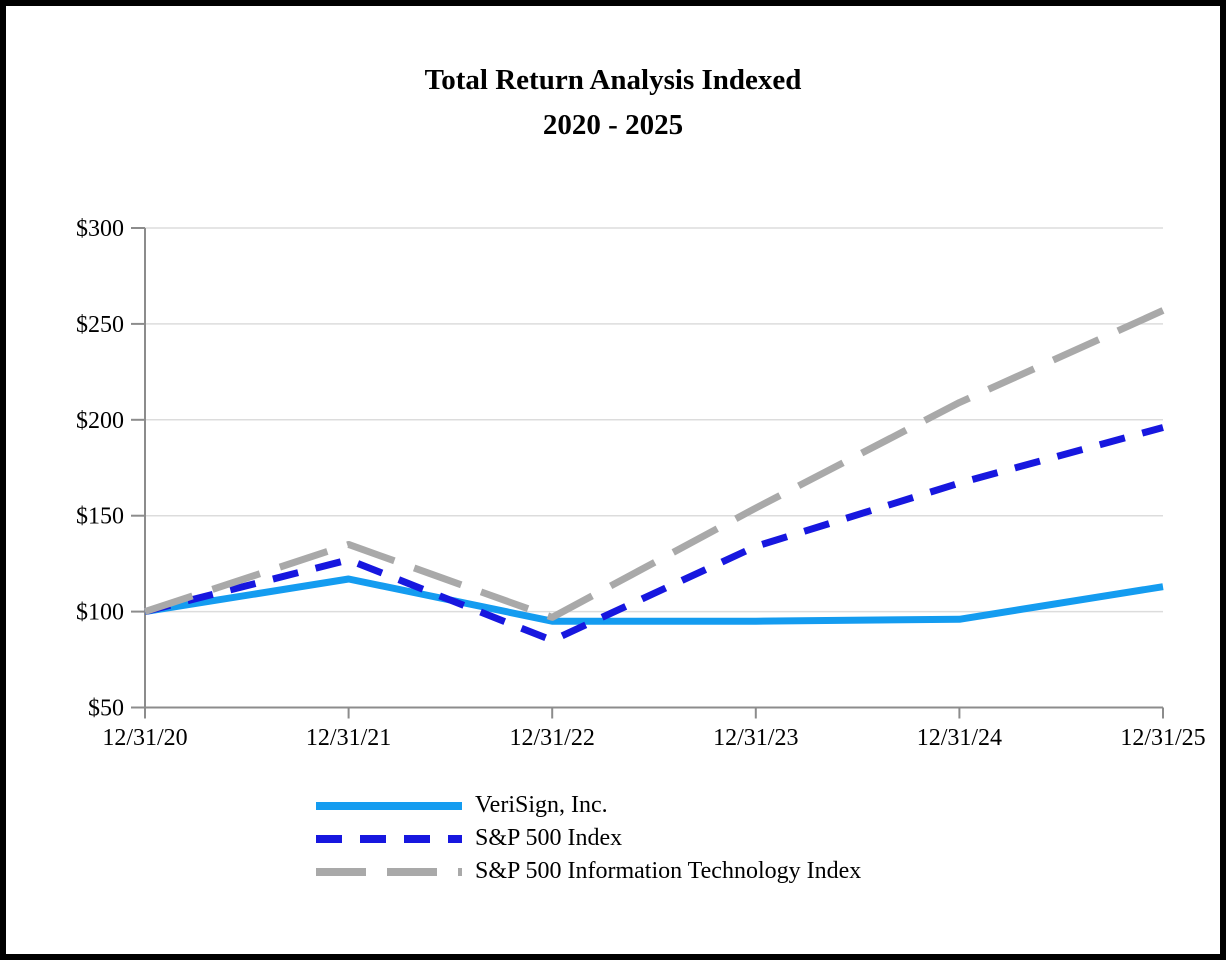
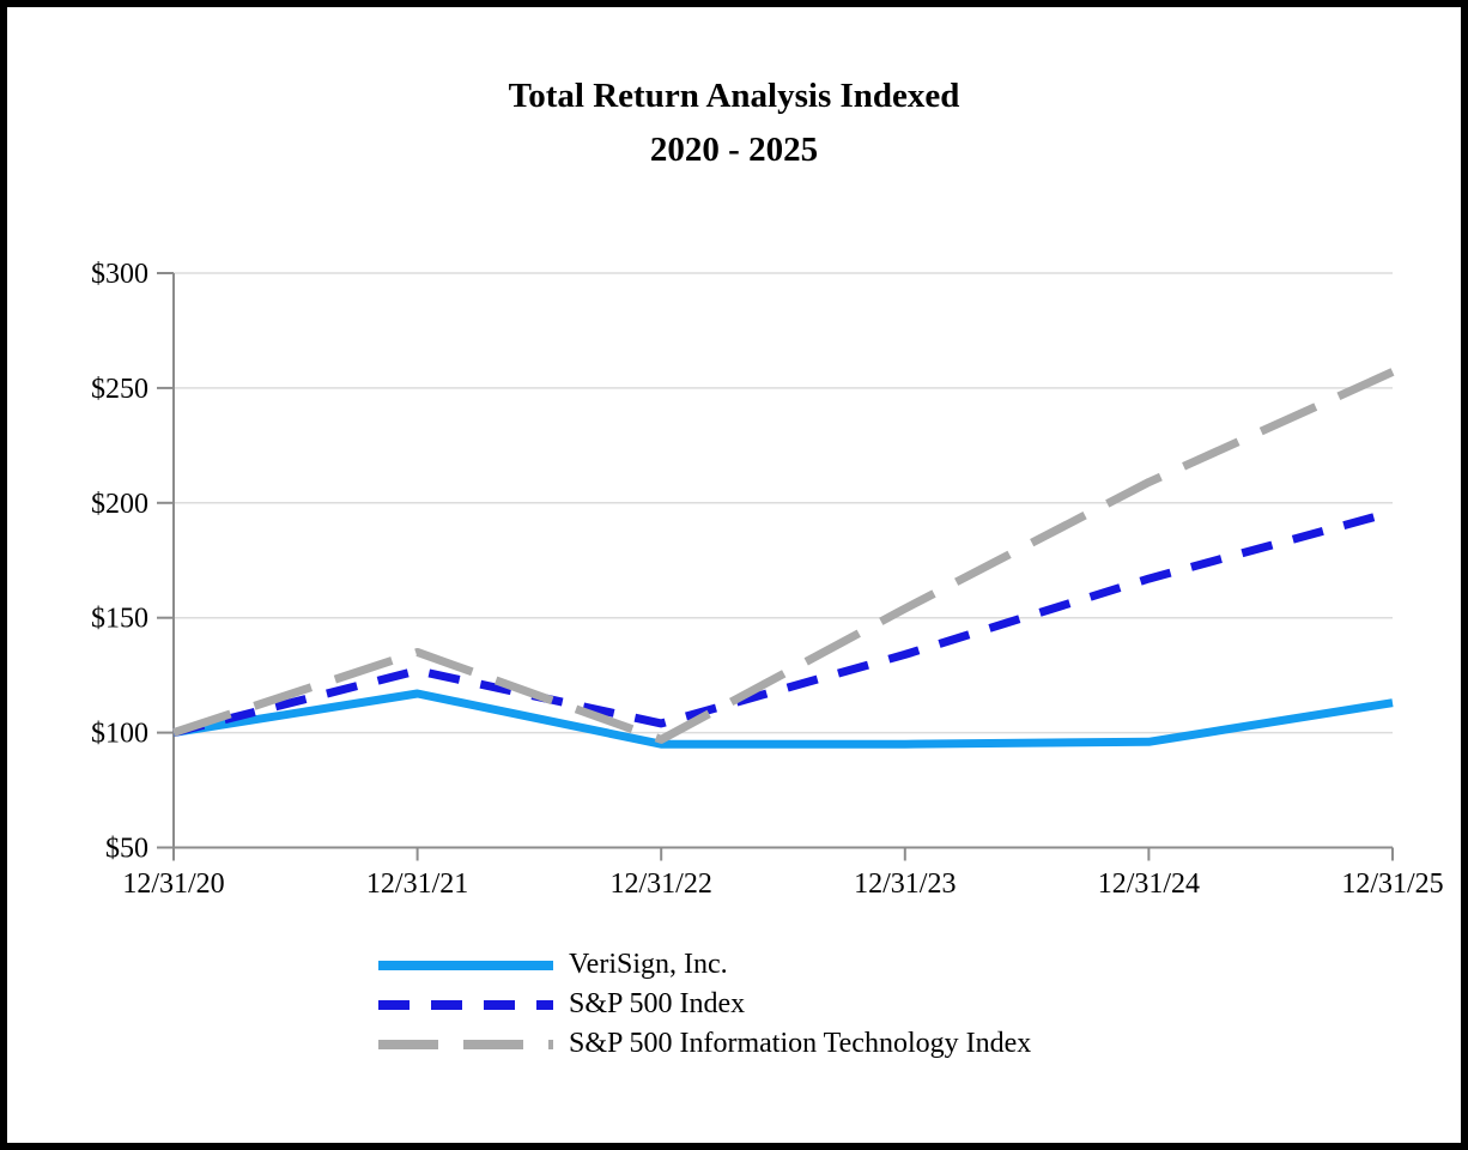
S&P 500 Index/12/31/22: $85 -> $104
